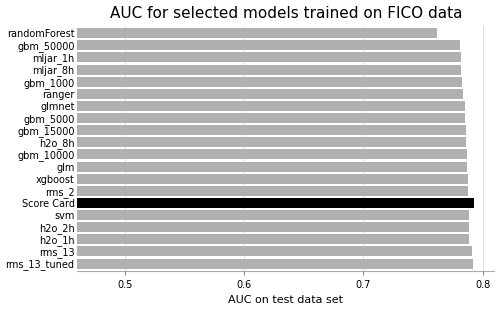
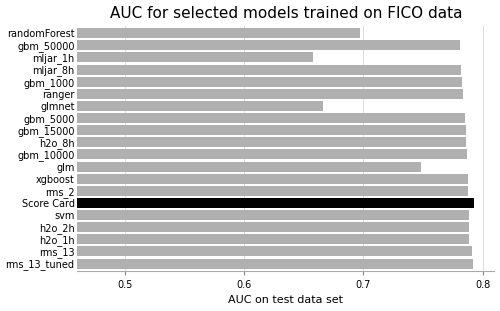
randomForest: 0.762 -> 0.697
mljar_1h: 0.782 -> 0.658
glmnet: 0.785 -> 0.666
glm: 0.787 -> 0.748
